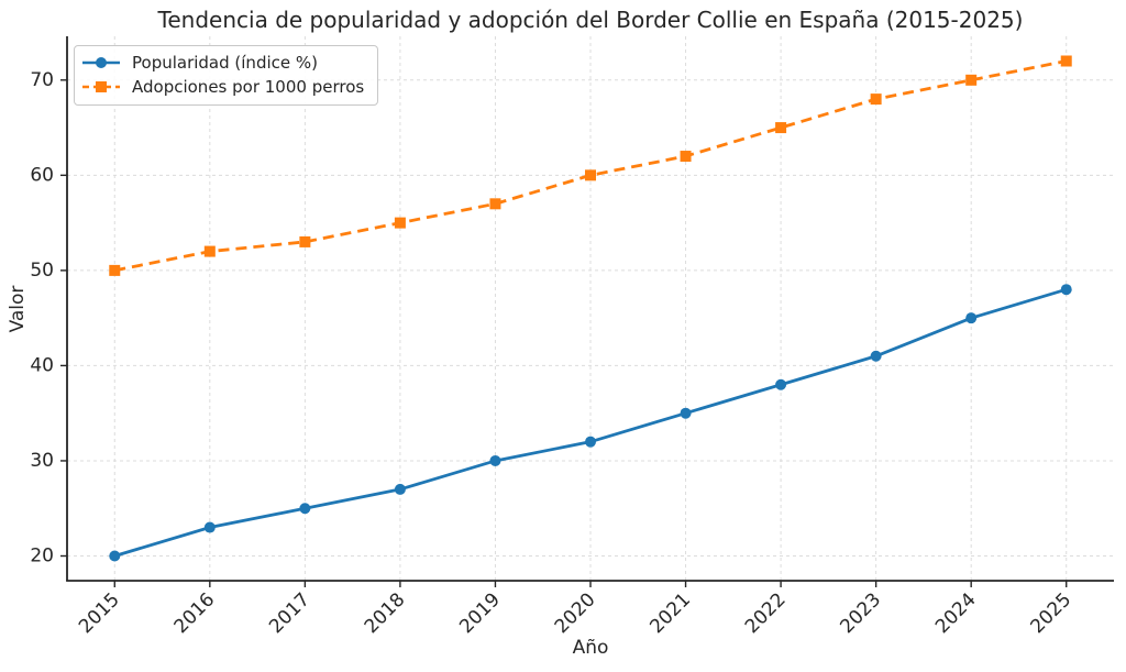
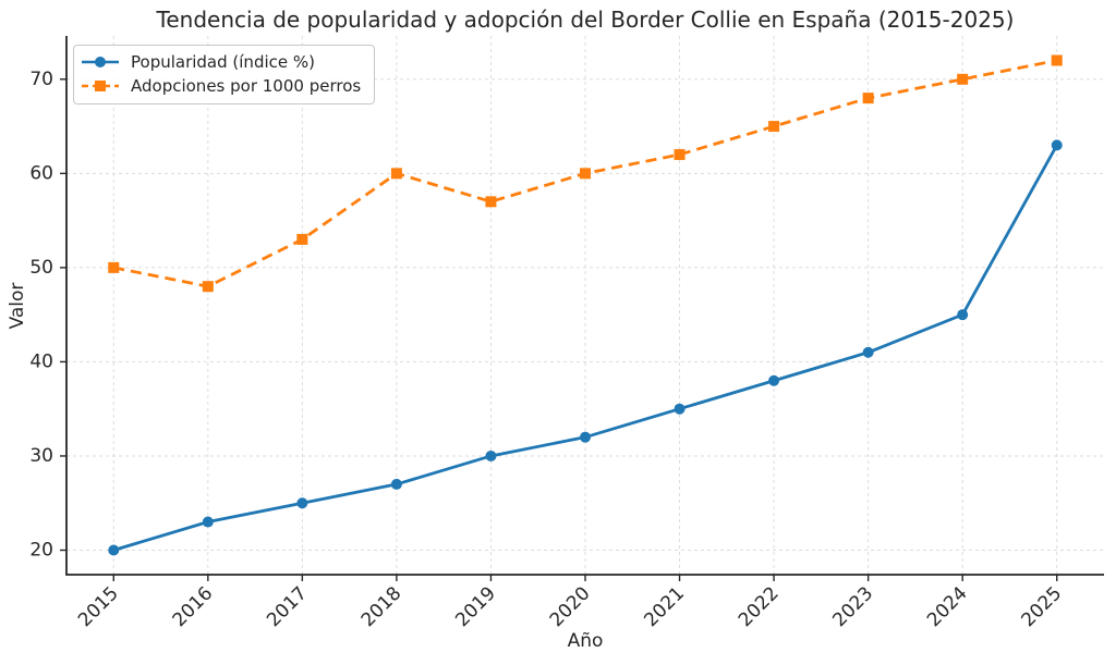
Adopciones por 1000 perros/2016: 52 -> 48
Adopciones por 1000 perros/2018: 55 -> 60
Popularidad (índice %)/2025: 48 -> 63
